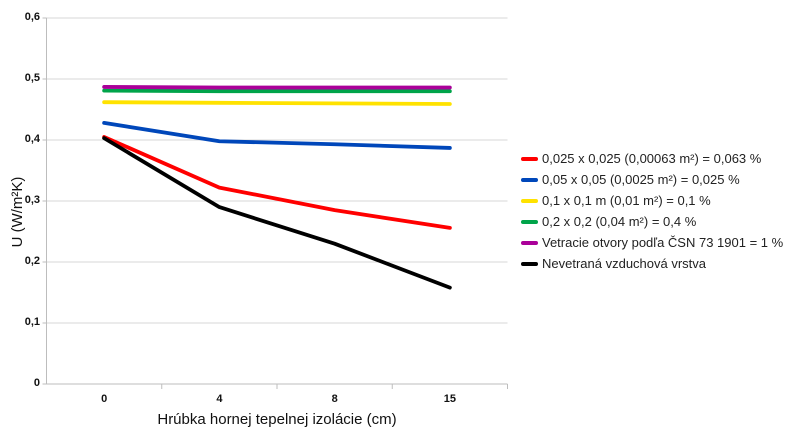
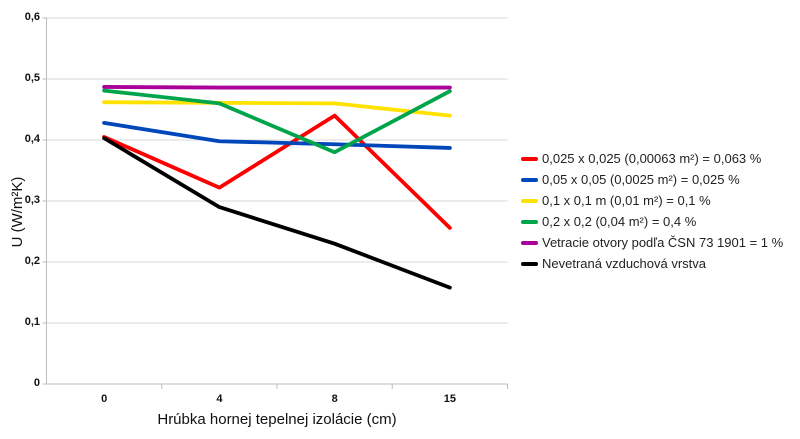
0,2 x 0,2 (0,04 m²) = 0,4 %/4: 0,48 -> 0,46
0,025 x 0,025 (0,00063 m²) = 0,063 %/8: 0,28 -> 0,44
0,2 x 0,2 (0,04 m²) = 0,4 %/8: 0,48 -> 0,38
0,1 x 0,1 m (0,01 m²) = 0,1 %/15: 0,46 -> 0,44
